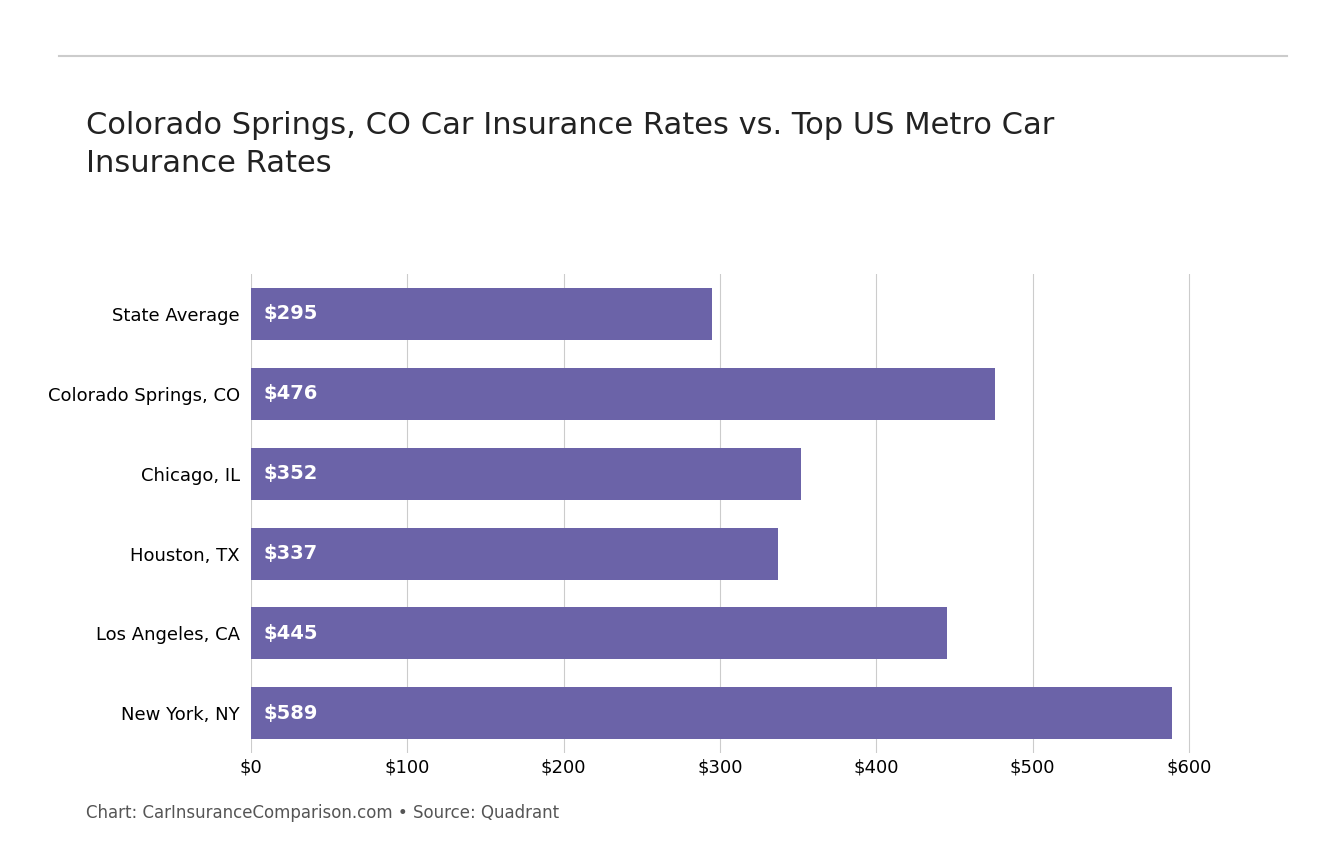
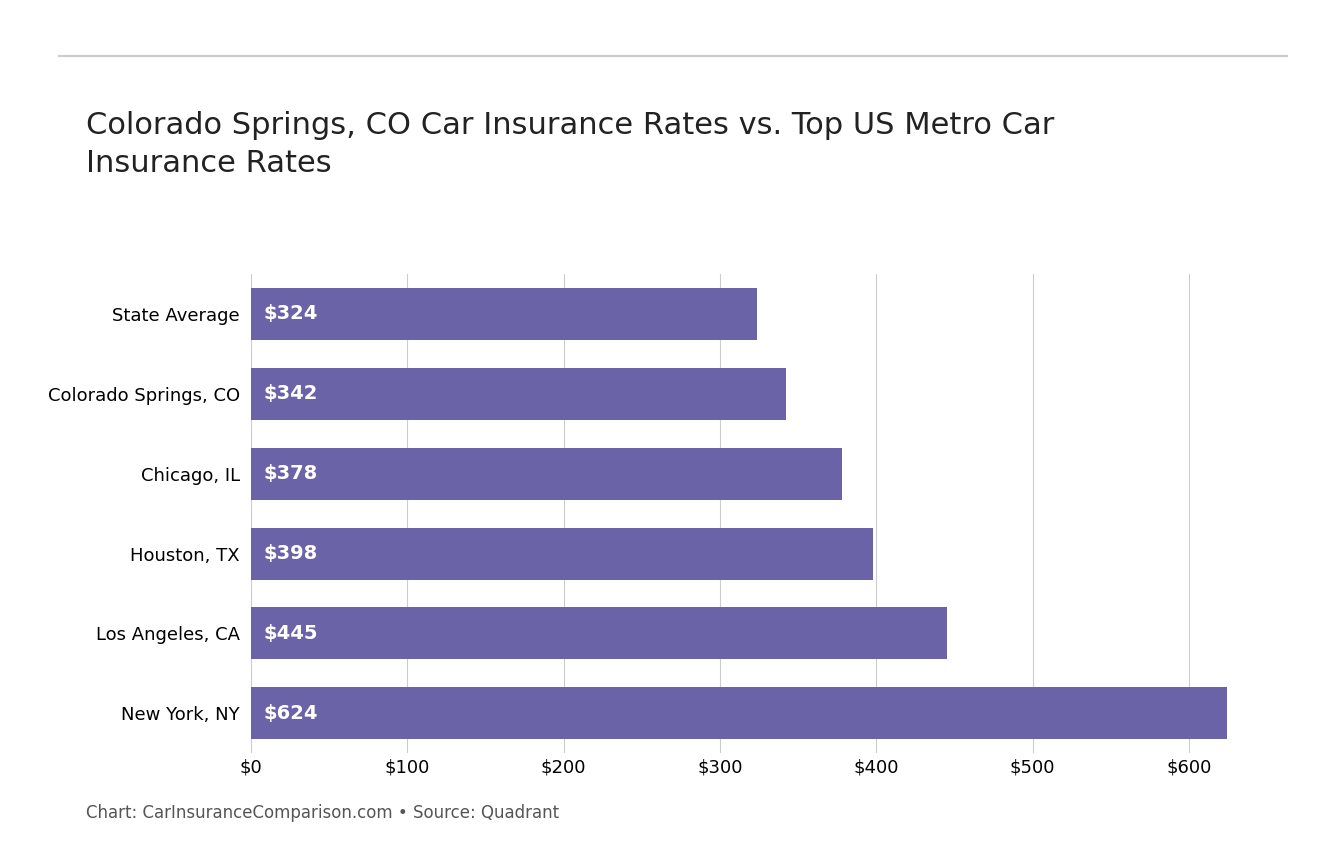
State Average: $295 -> $324
Colorado Springs, CO: $476 -> $342
Chicago, IL: $352 -> $378
Houston, TX: $337 -> $398
New York, NY: $589 -> $624
